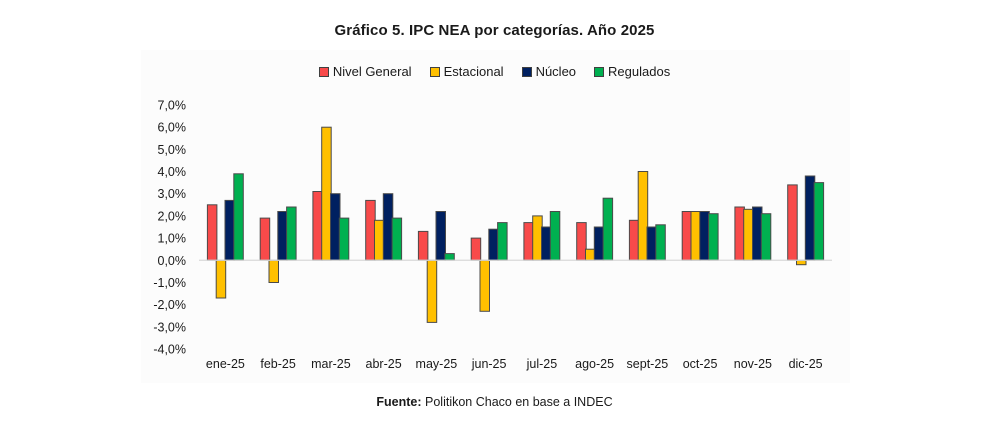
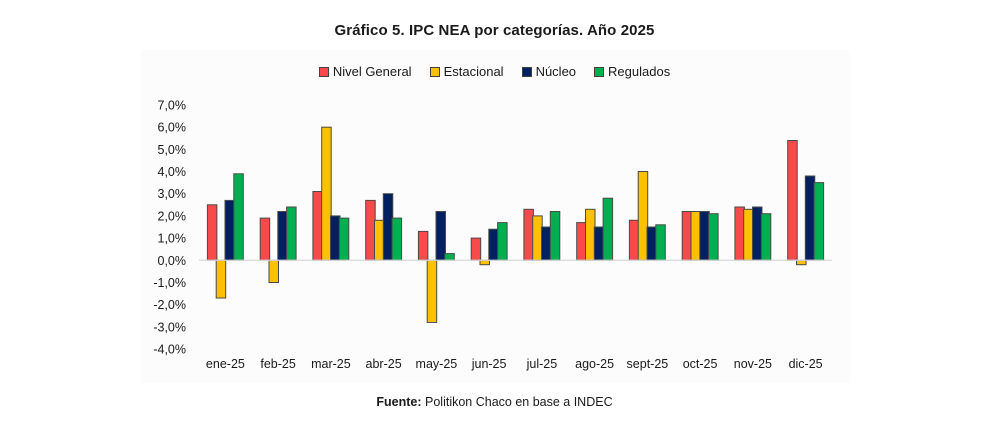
Núcleo/mar-25: 3,0% -> 2,0%
Estacional/jun-25: -2,3% -> -0,2%
Nivel General/jul-25: 1,7% -> 2,3%
Estacional/ago-25: 0,5% -> 2,3%
Nivel General/dic-25: 3,4% -> 5,4%
